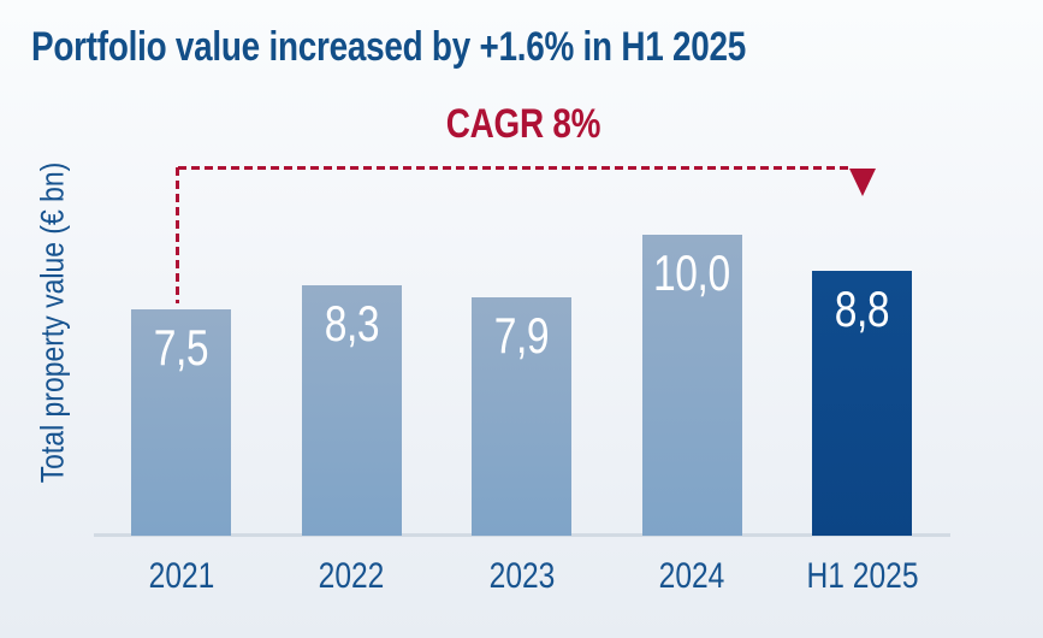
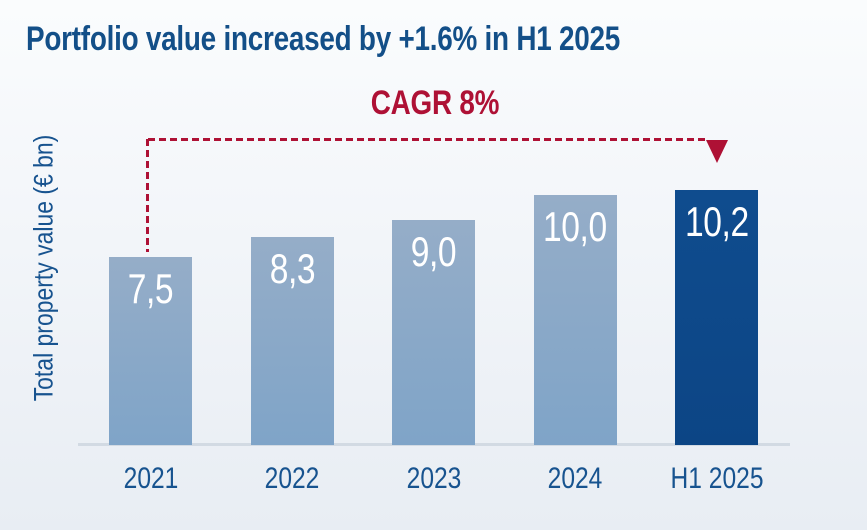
2023: 7,9 -> 9,0
H1 2025: 8,8 -> 10,2
